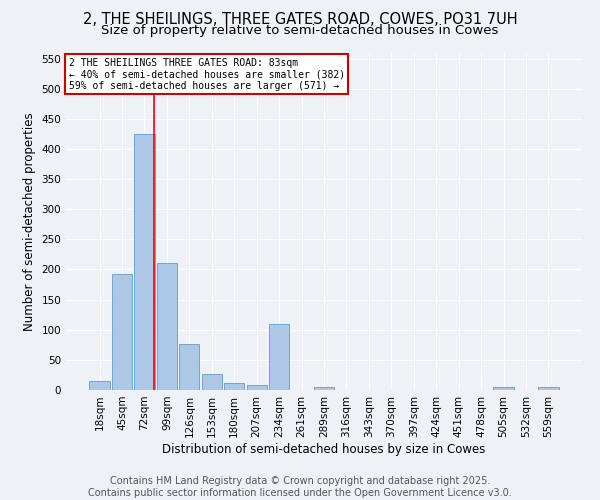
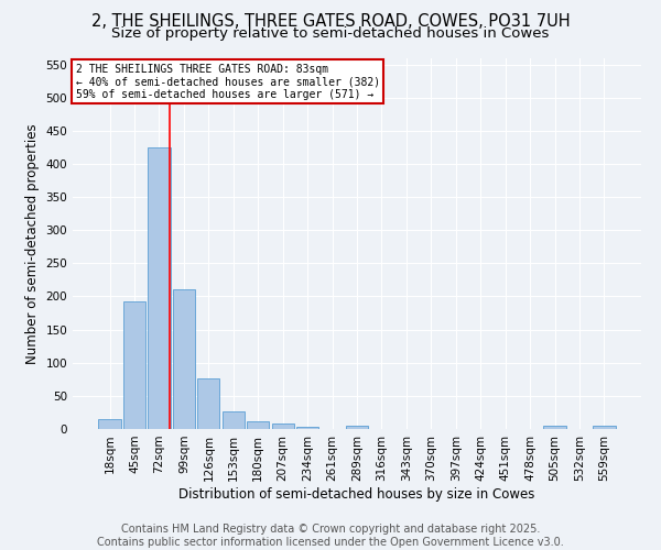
234sqm: 110 -> 4
